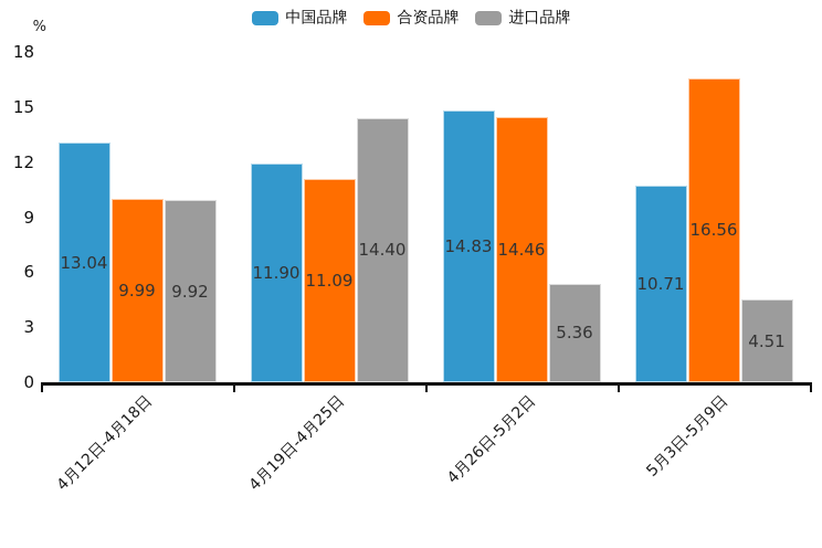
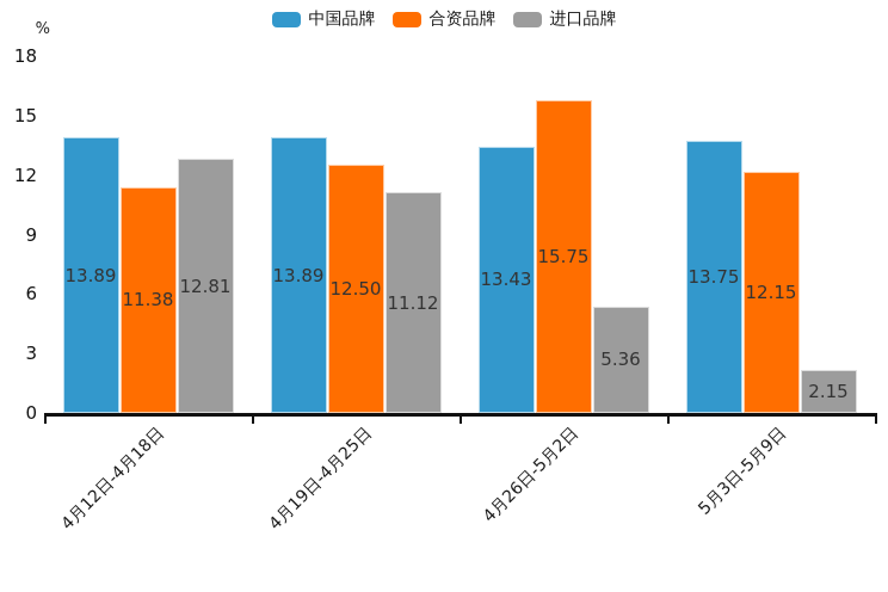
中国品牌/4月12日-4月18日: 13.04 -> 13.89
合资品牌/4月12日-4月18日: 9.99 -> 11.38
进口品牌/4月12日-4月18日: 9.92 -> 12.81
中国品牌/4月19日-4月25日: 11.90 -> 13.89
合资品牌/4月19日-4月25日: 11.09 -> 12.50
进口品牌/4月19日-4月25日: 14.40 -> 11.12
中国品牌/4月26日-5月2日: 14.83 -> 13.43
合资品牌/4月26日-5月2日: 14.46 -> 15.75
中国品牌/5月3日-5月9日: 10.71 -> 13.75
合资品牌/5月3日-5月9日: 16.56 -> 12.15
进口品牌/5月3日-5月9日: 4.51 -> 2.15
